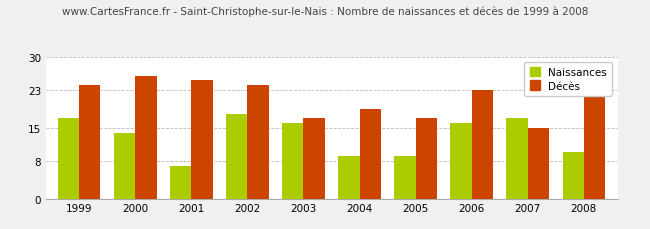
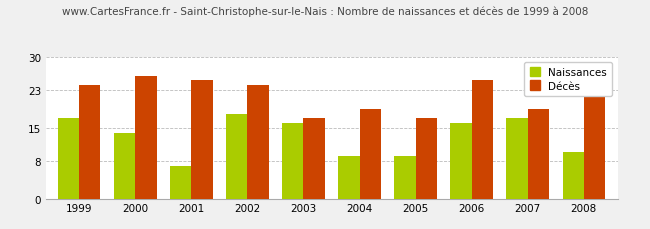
Décès/2006: 23 -> 25
Décès/2007: 15 -> 19
